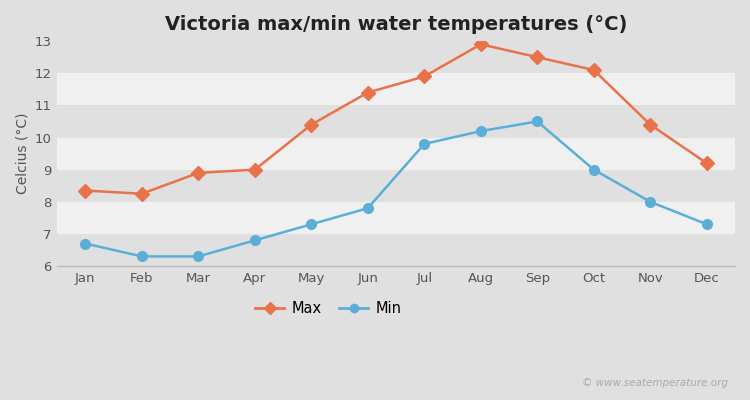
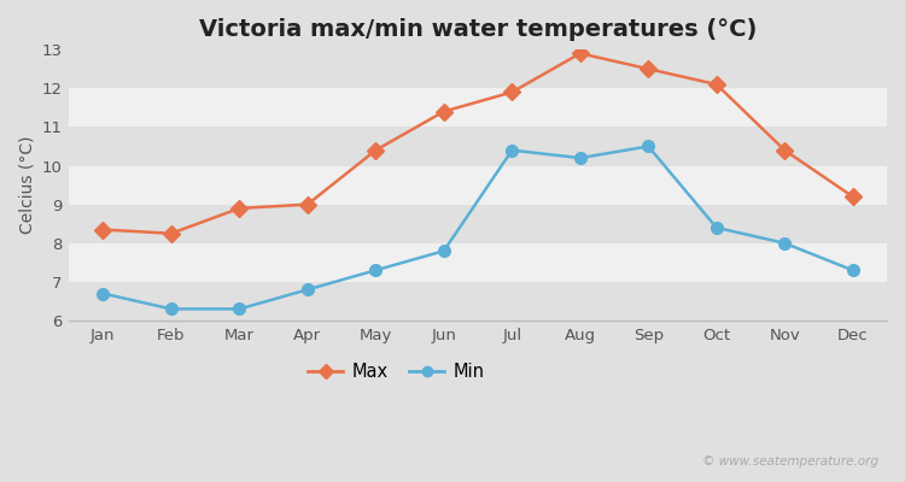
Min/Jul: 9.8 -> 10.4
Min/Oct: 9.0 -> 8.4
